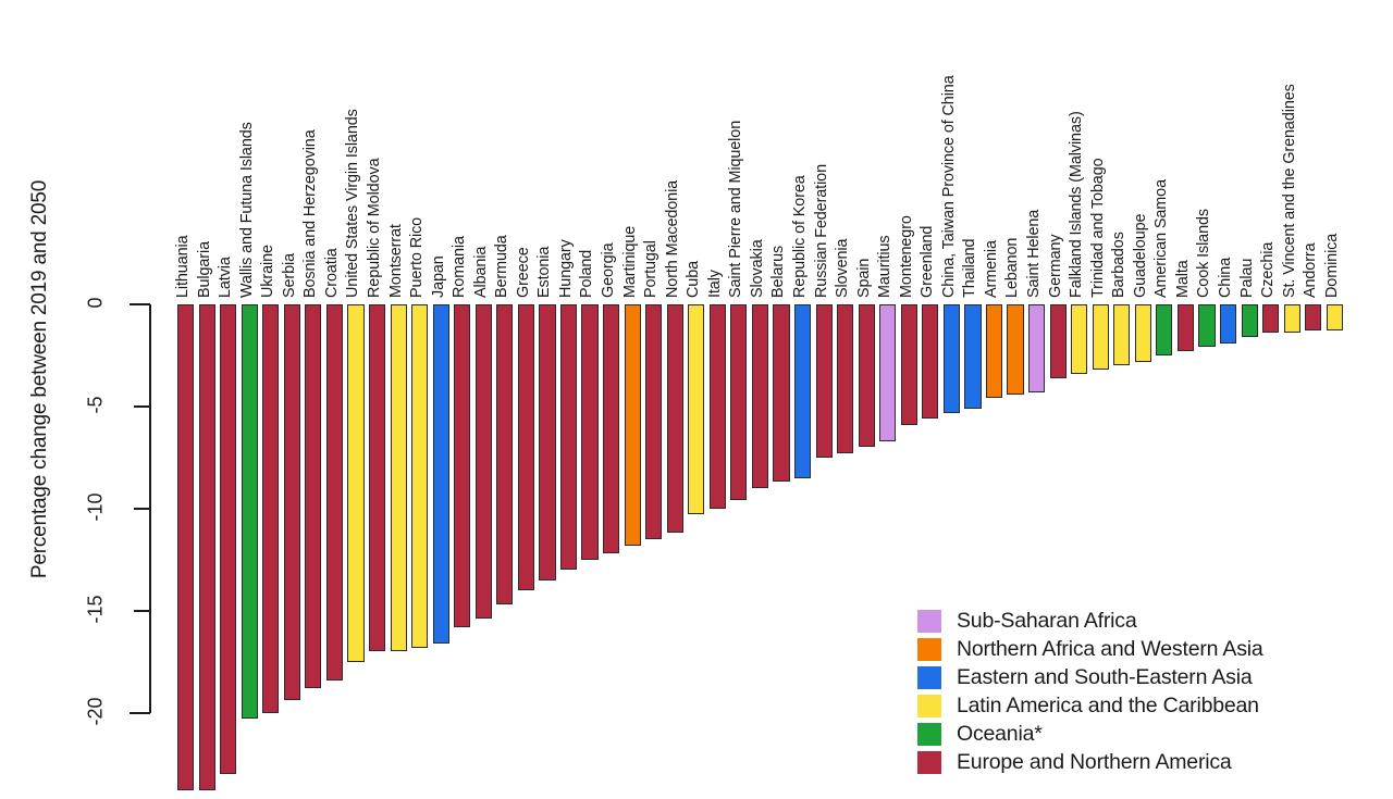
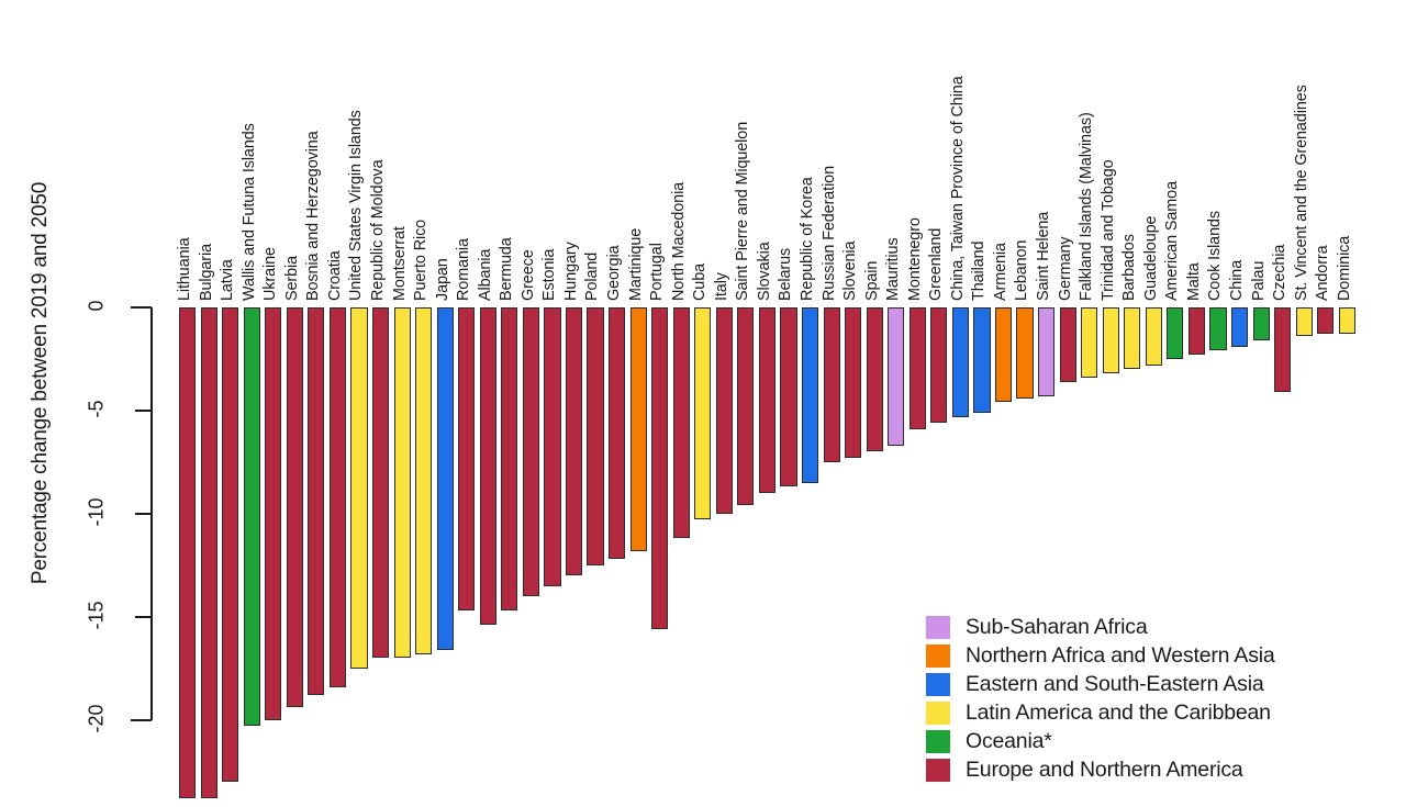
Romania: -15.8 -> -14.7
Portugal: -11.5 -> -15.6
Czechia: -1.4 -> -4.1
